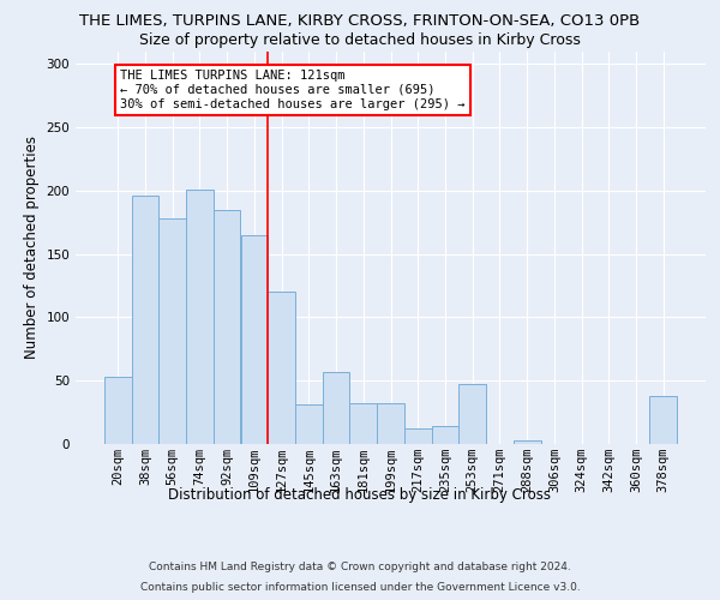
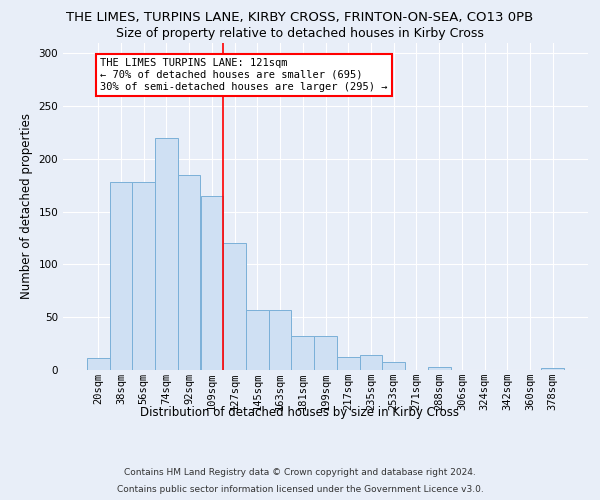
20sqm: 53 -> 11
38sqm: 196 -> 178
74sqm: 201 -> 220
145sqm: 31 -> 57
253sqm: 47 -> 8
378sqm: 38 -> 2
